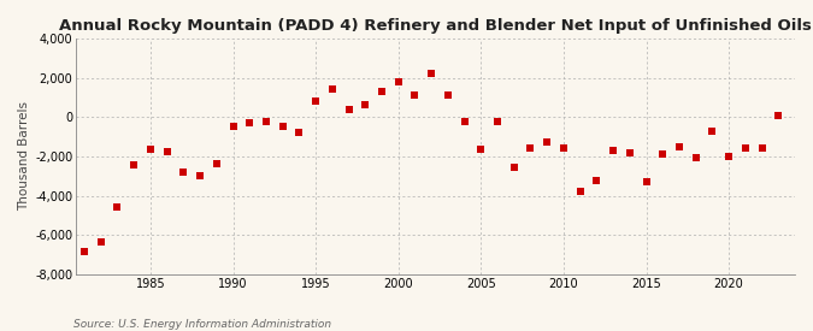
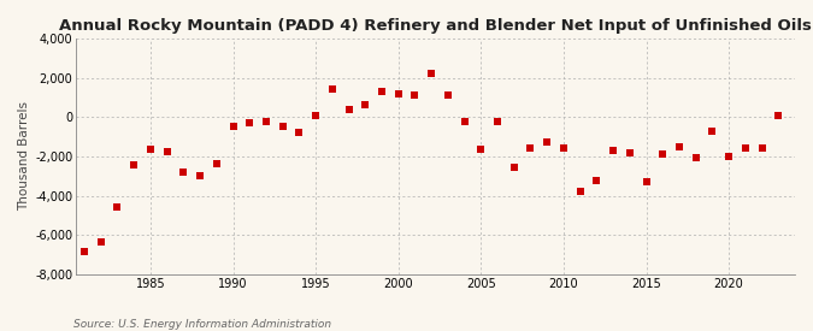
1995: 800 -> 100
2000: 1,800 -> 1,200
